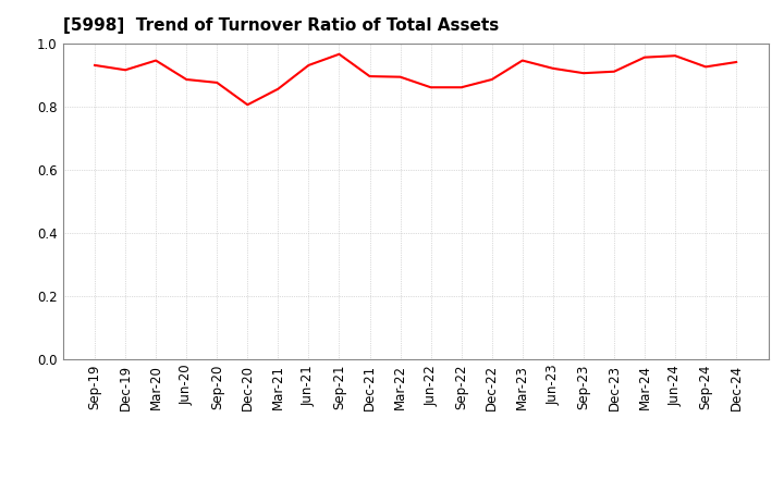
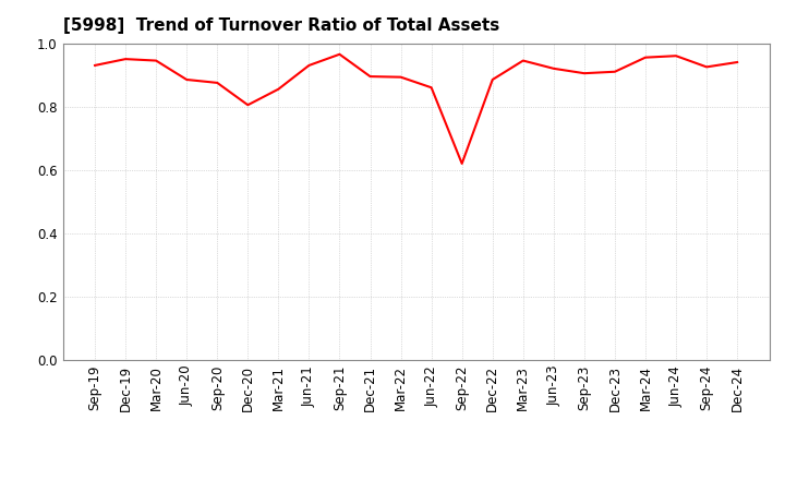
Dec-19: 0.915 -> 0.950
Sep-22: 0.860 -> 0.620
